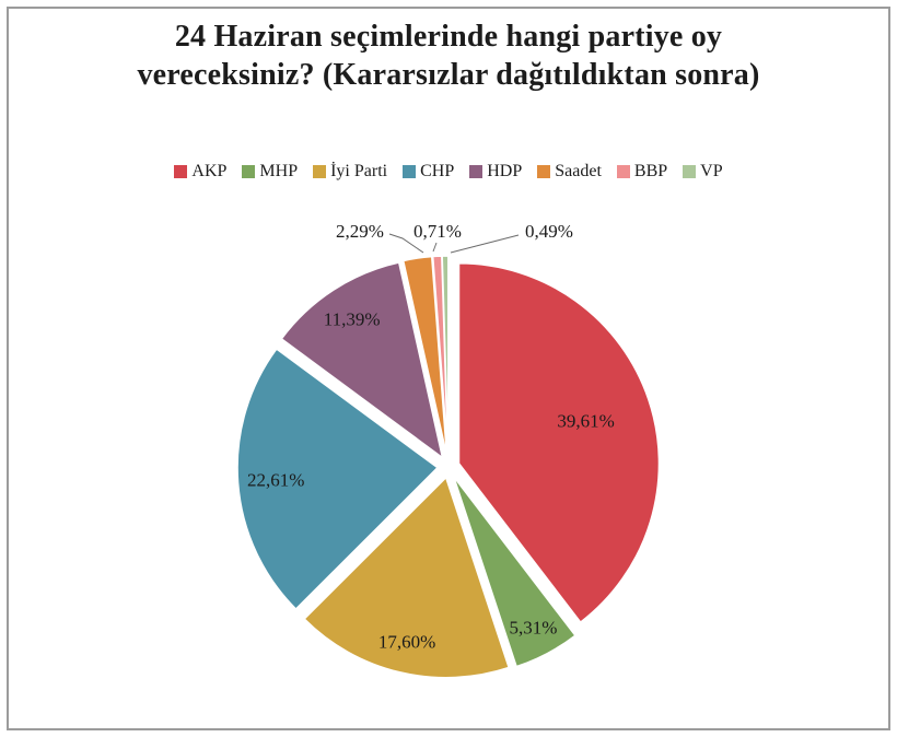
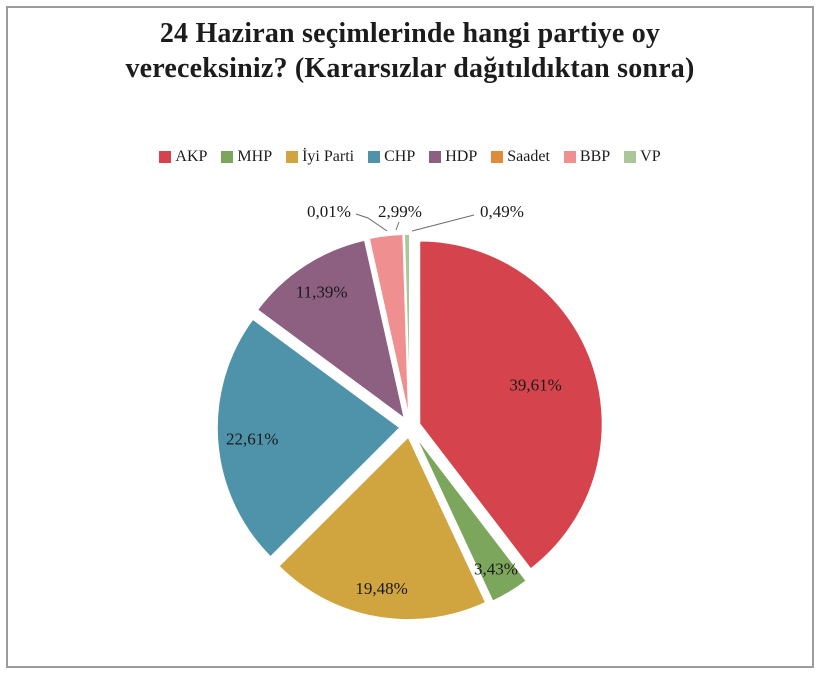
MHP: 5,31% -> 3,43%
İyi Parti: 17,60% -> 19,48%
Saadet: 2,29% -> 0,01%
BBP: 0,71% -> 2,99%
